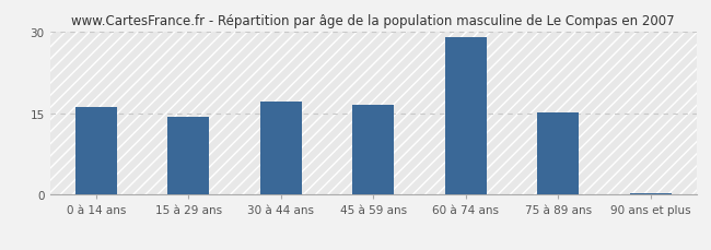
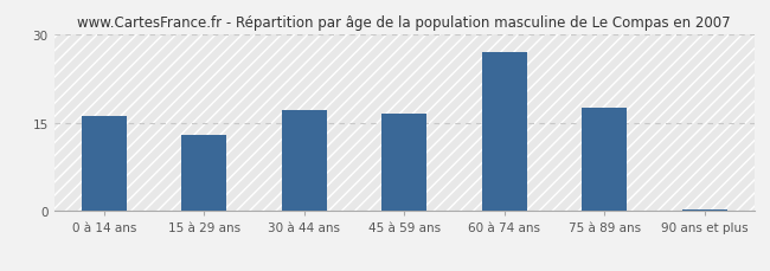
15 à 29 ans: 14.3 -> 13.0
60 à 74 ans: 29.0 -> 27.0
75 à 89 ans: 15.1 -> 17.5
